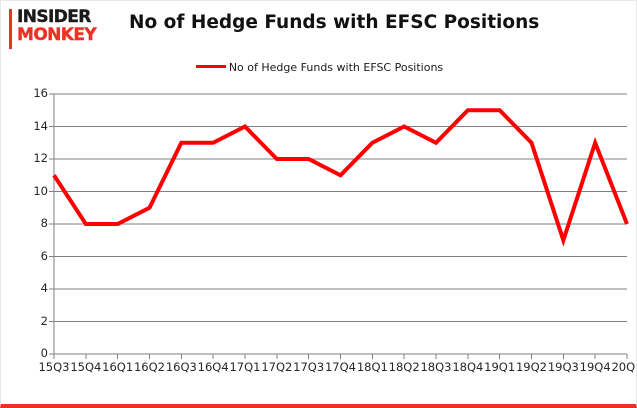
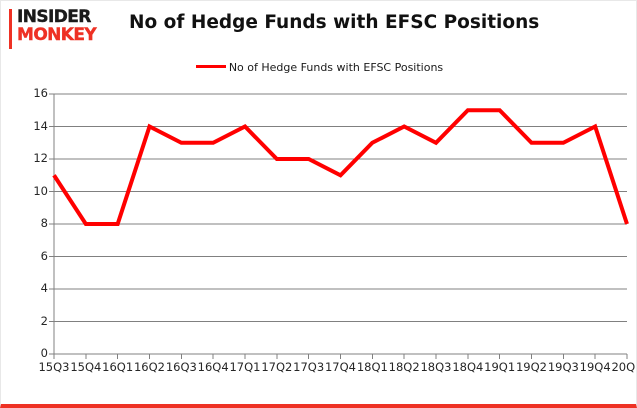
16Q2: 9 -> 14
19Q3: 7 -> 13
19Q4: 13 -> 14
